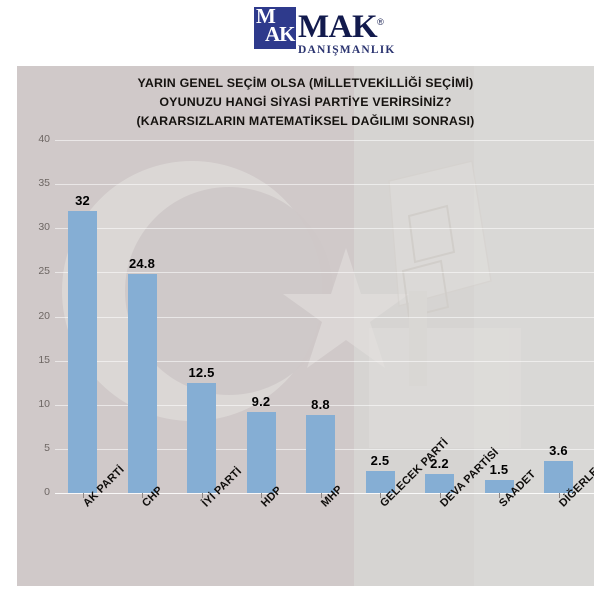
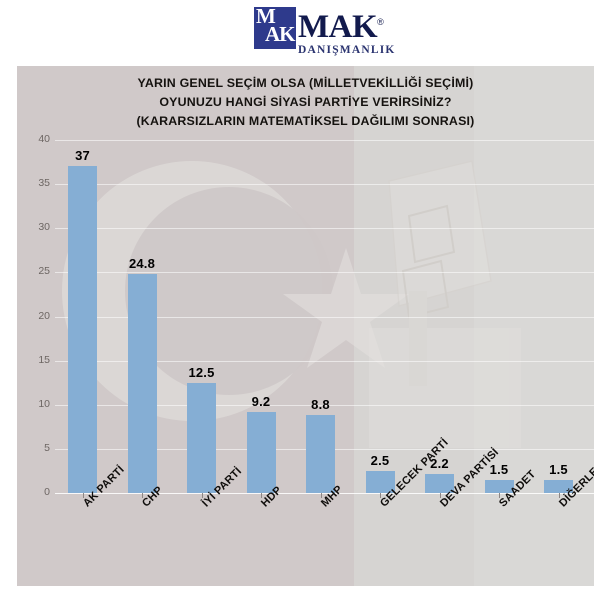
AK PARTİ: 32 -> 37
DİĞERLERİ: 3.6 -> 1.5
